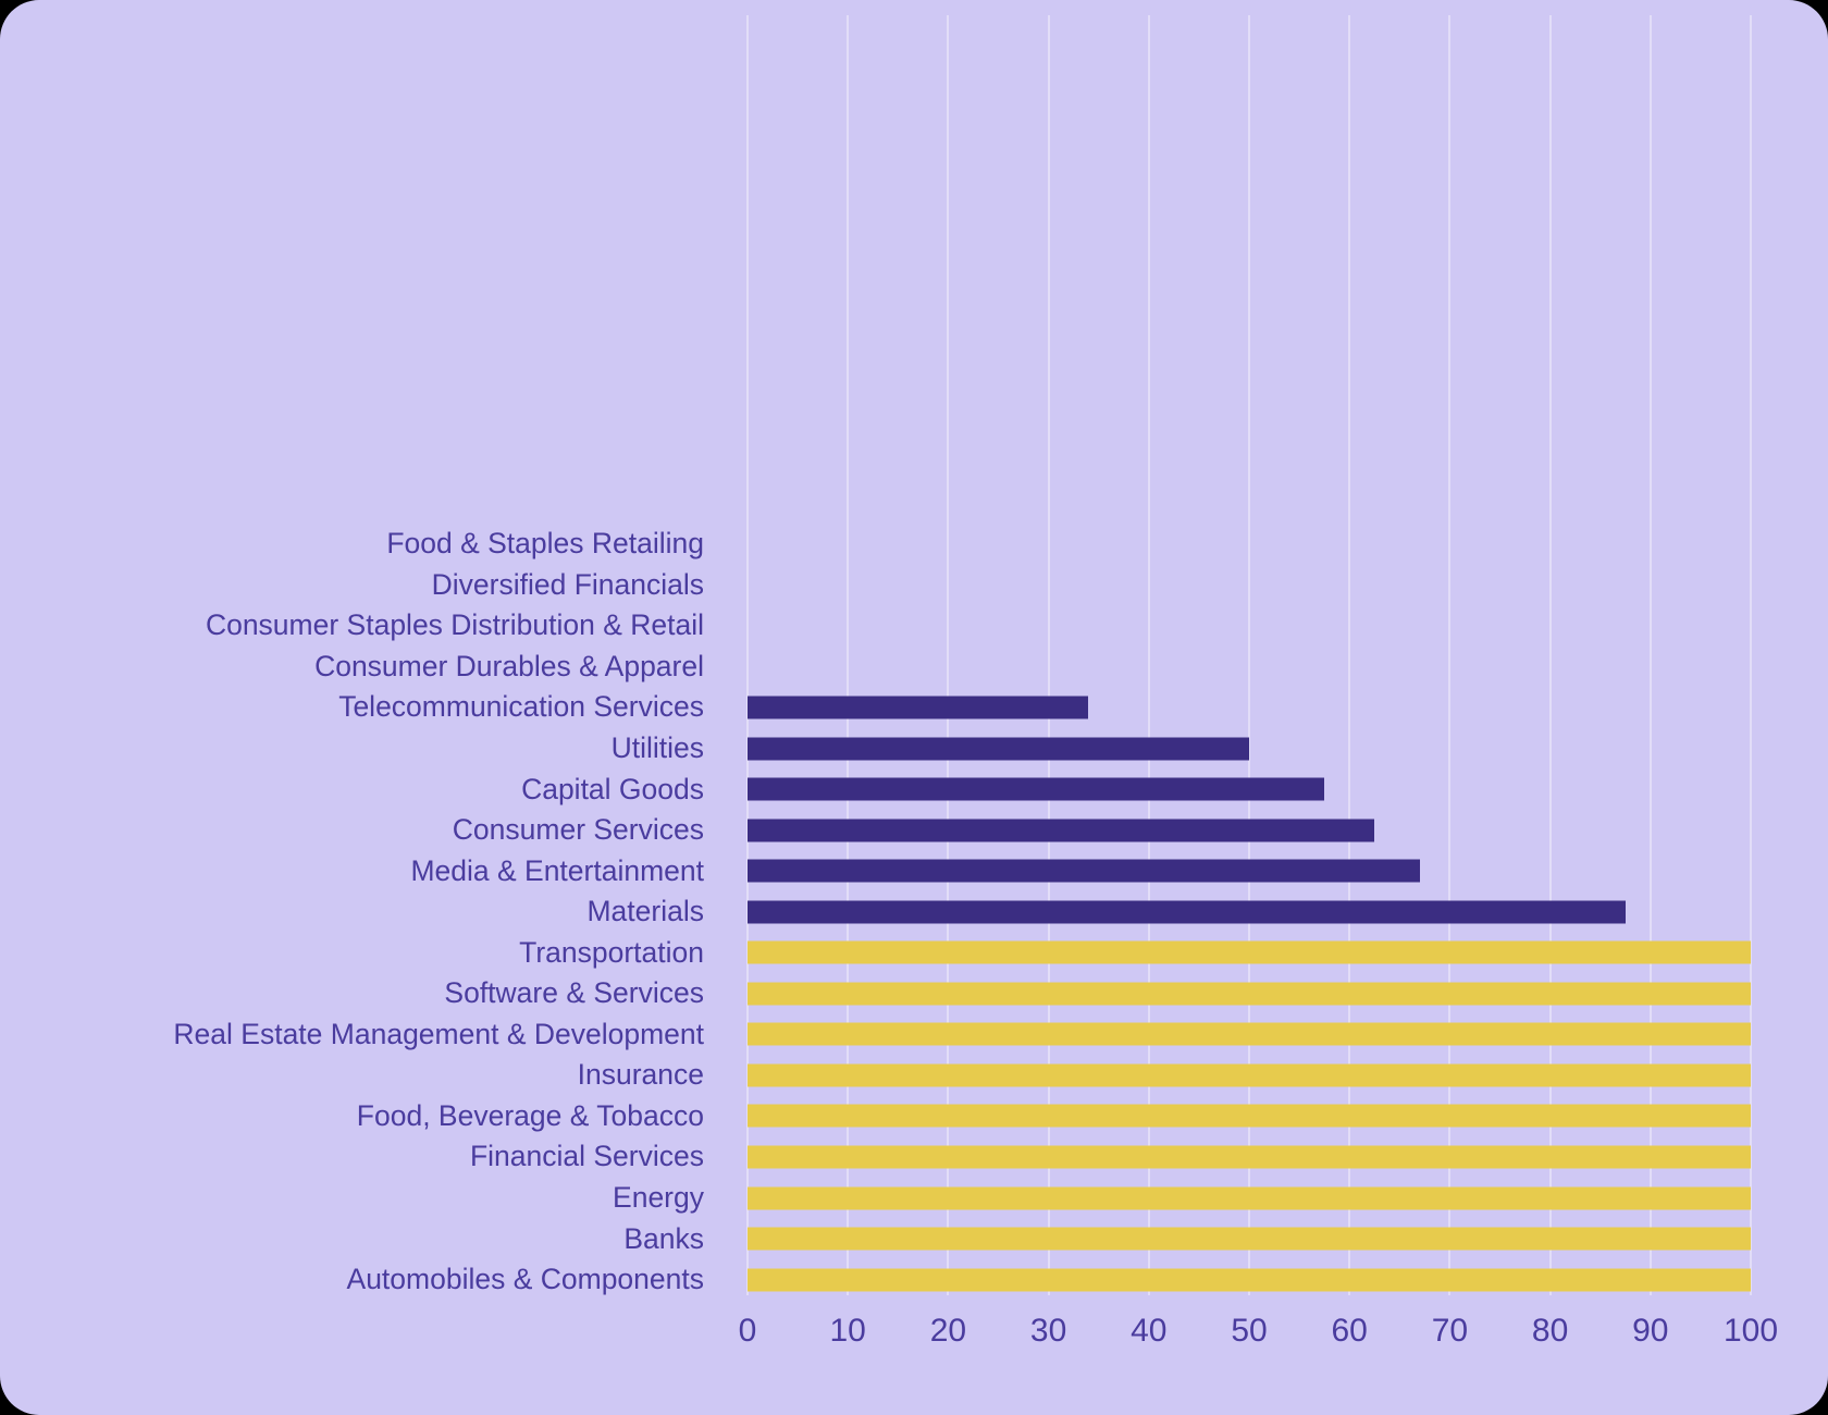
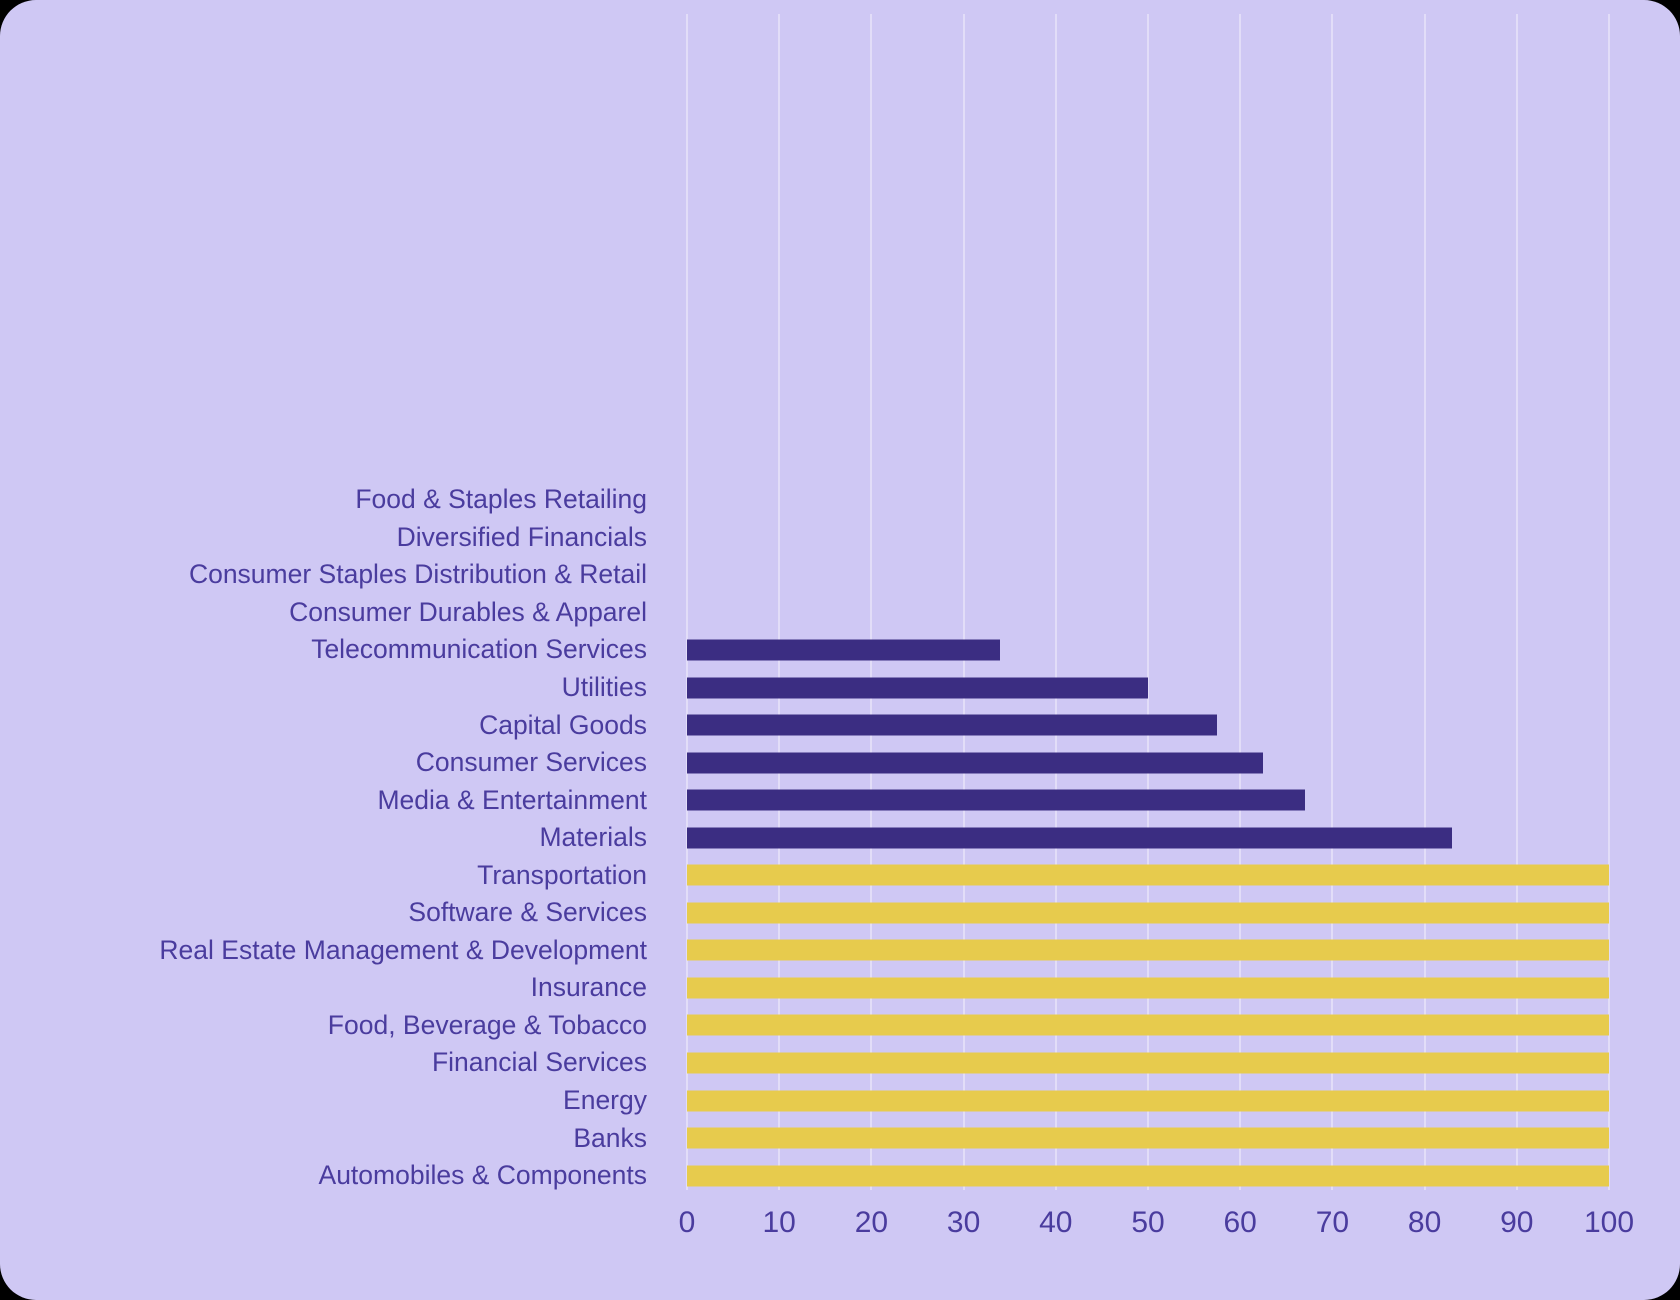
Materials: 88 -> 83
